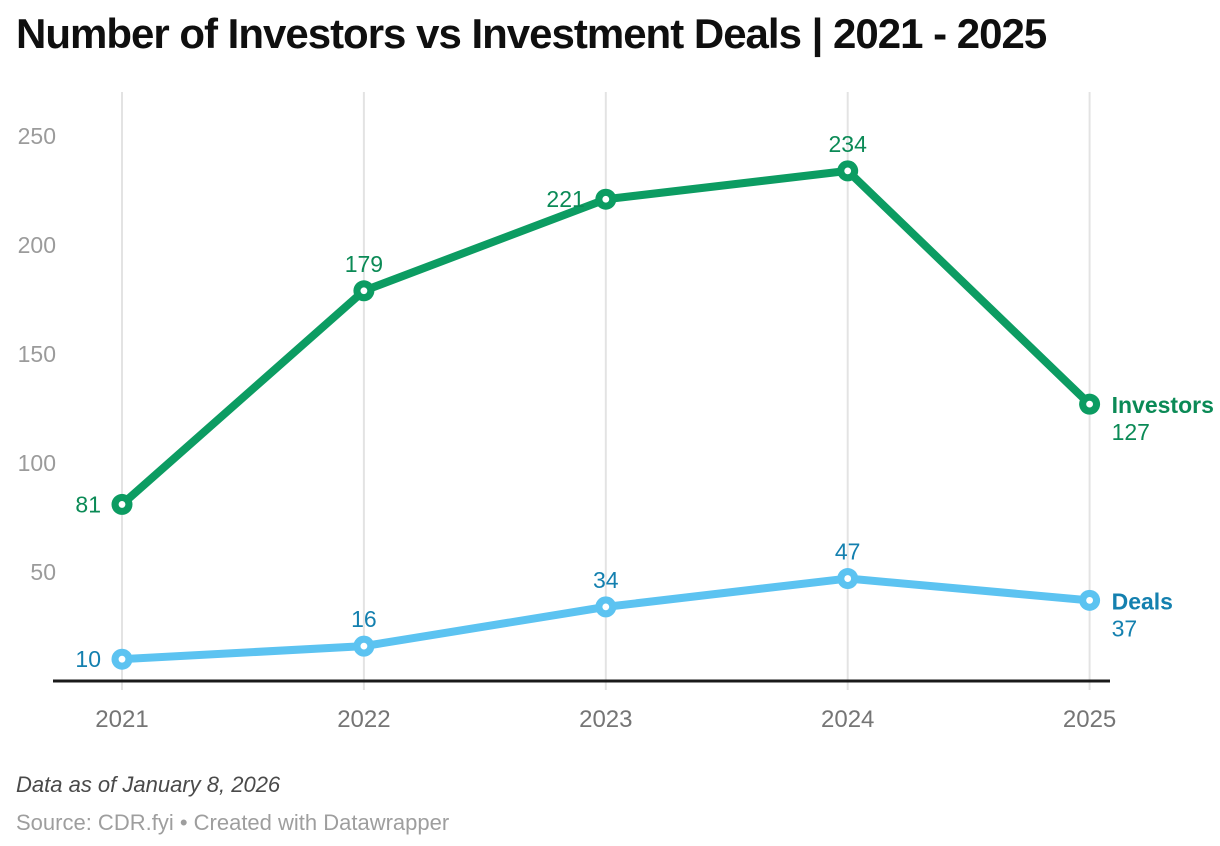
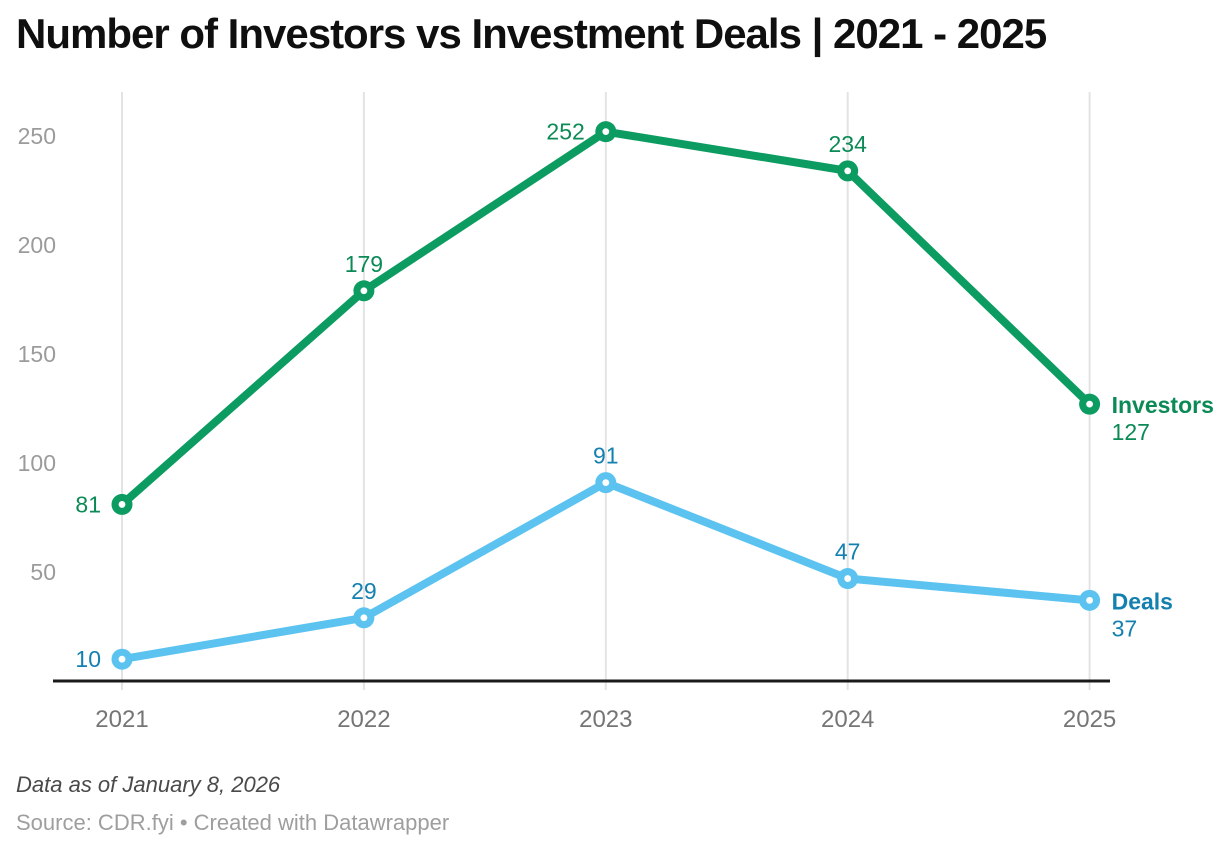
Deals/2022: 16 -> 29
Investors/2023: 221 -> 252
Deals/2023: 34 -> 91
